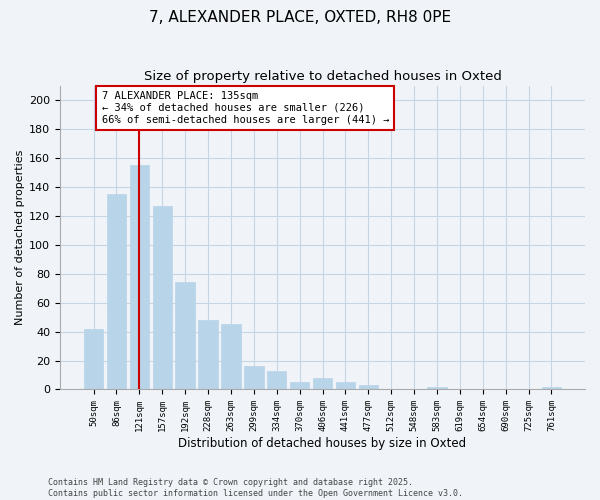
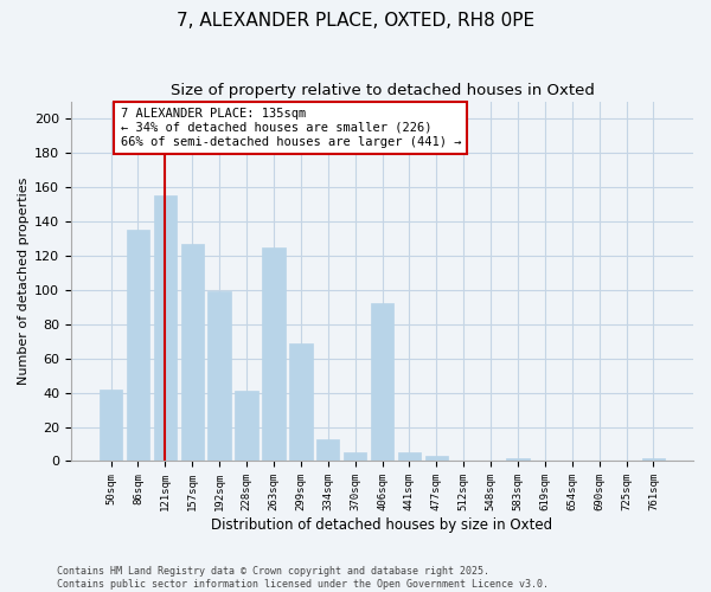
192sqm: 74 -> 99
228sqm: 48 -> 41
263sqm: 45 -> 125
299sqm: 16 -> 69
406sqm: 8 -> 92
